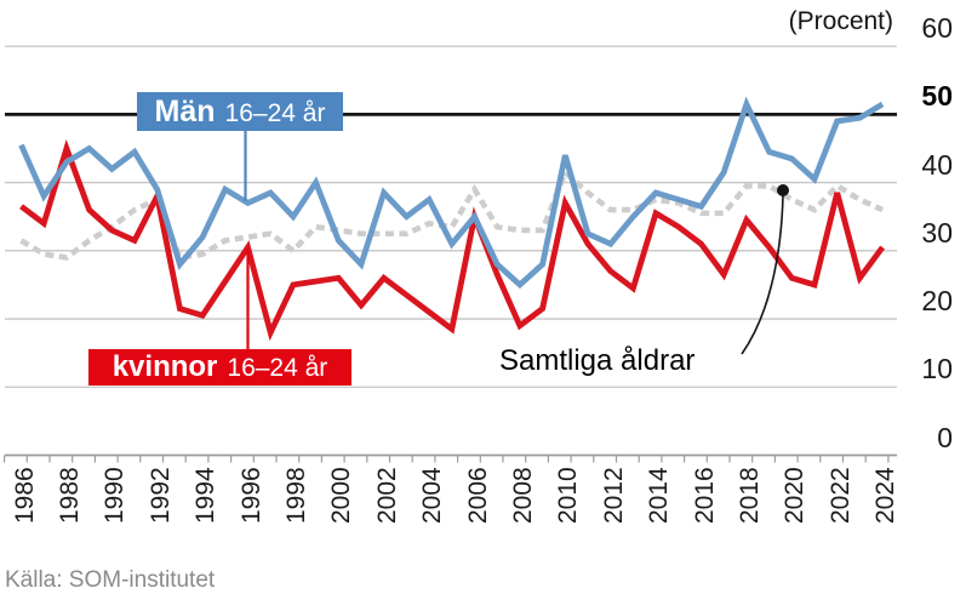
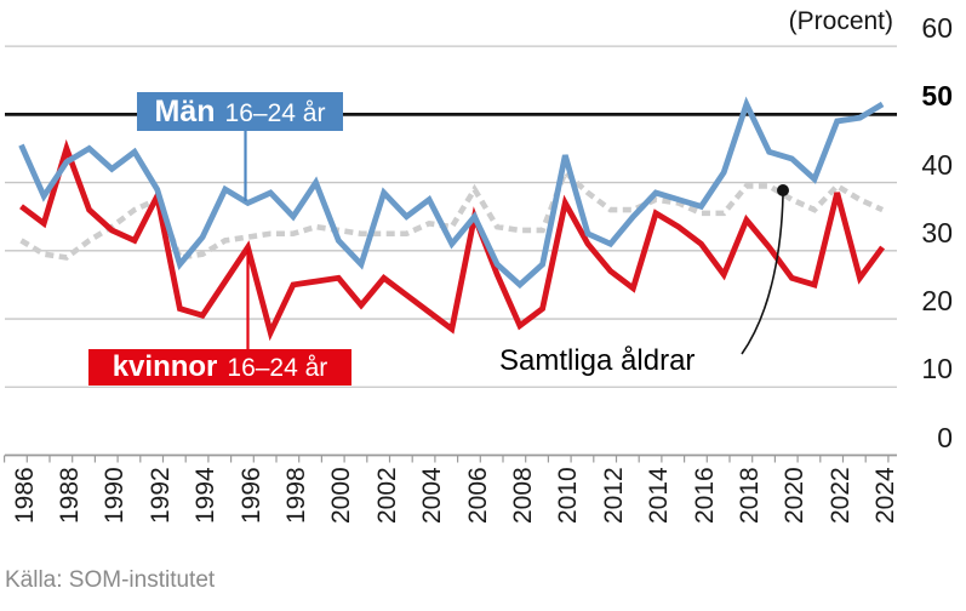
Samtliga åldrar/1998: 30 -> 32
